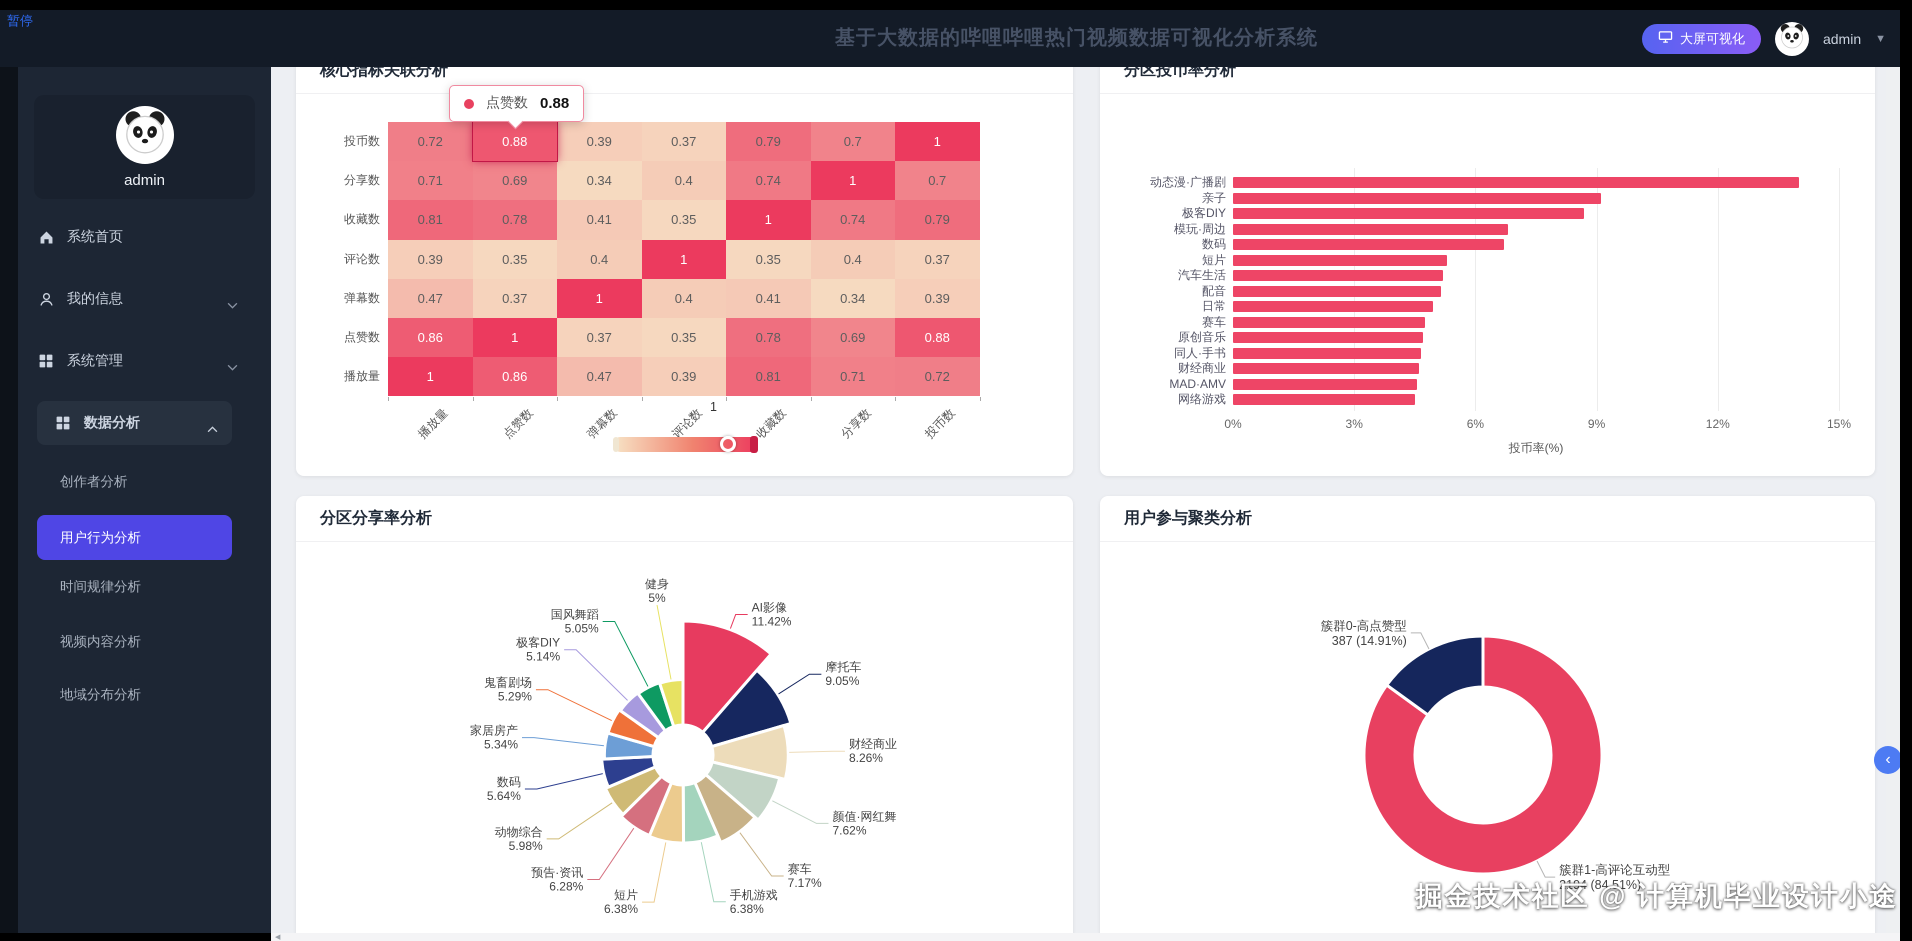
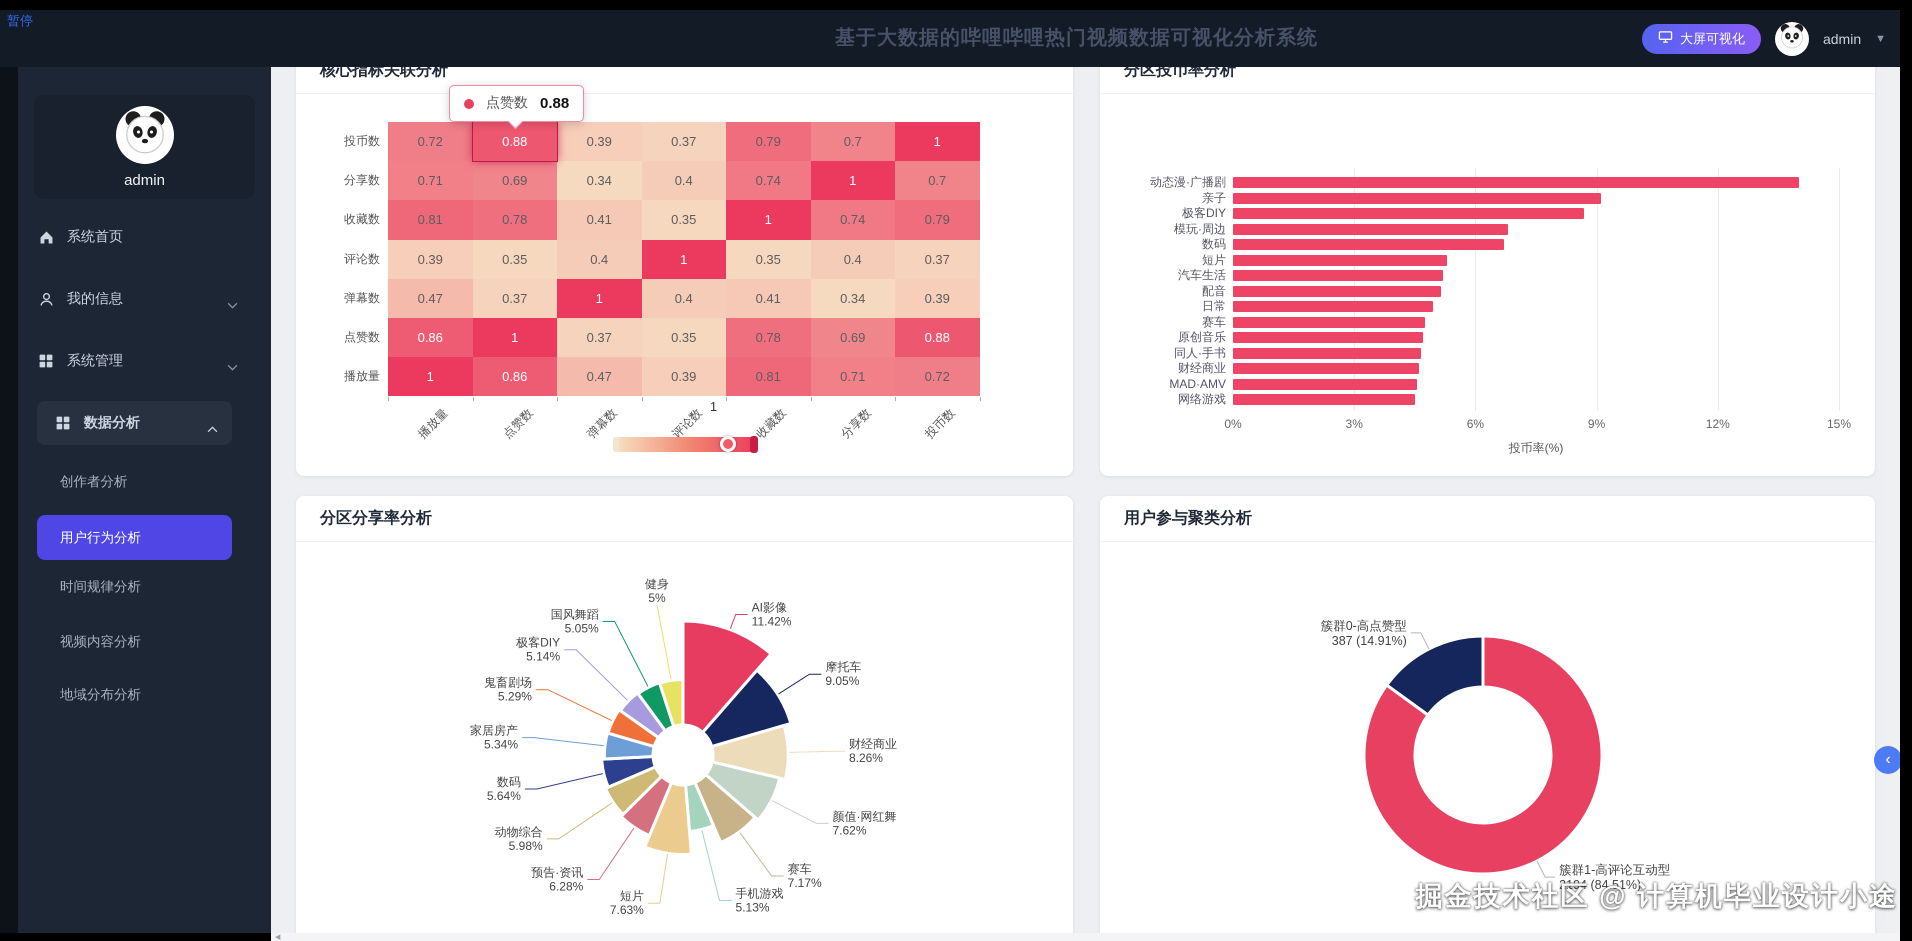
分区分享率分析/手机游戏: 6.38% -> 5.13%
分区分享率分析/短片: 6.38% -> 7.63%
